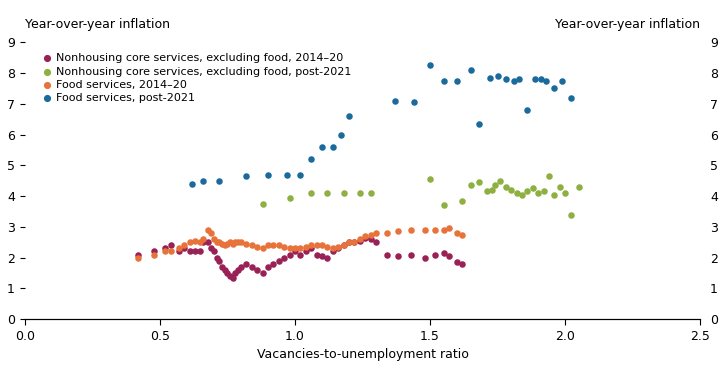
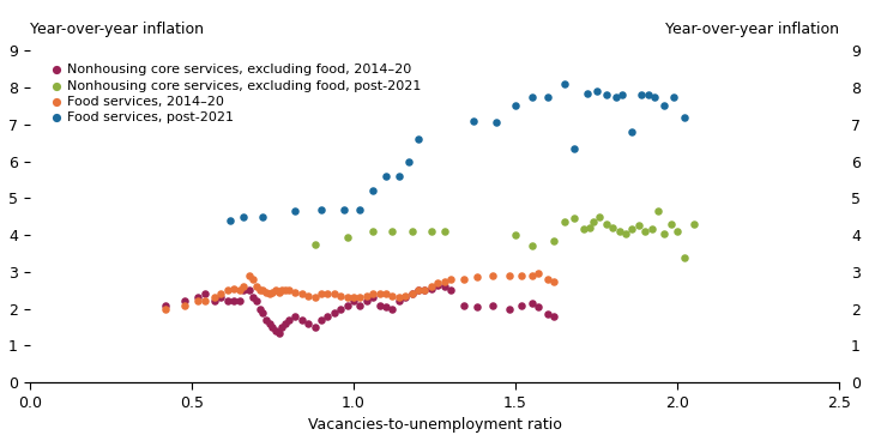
Nonhousing core services, excluding food, post-2021/1.5: 4.55 -> 4.00
Food services, post-2021/1.5: 8.25 -> 7.50
